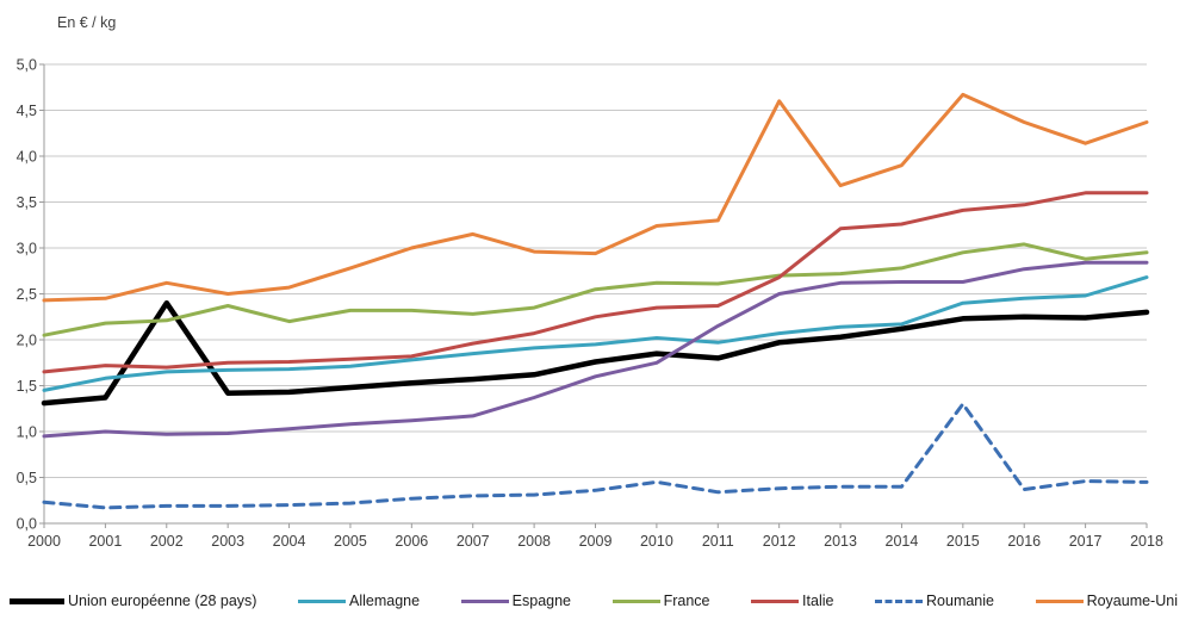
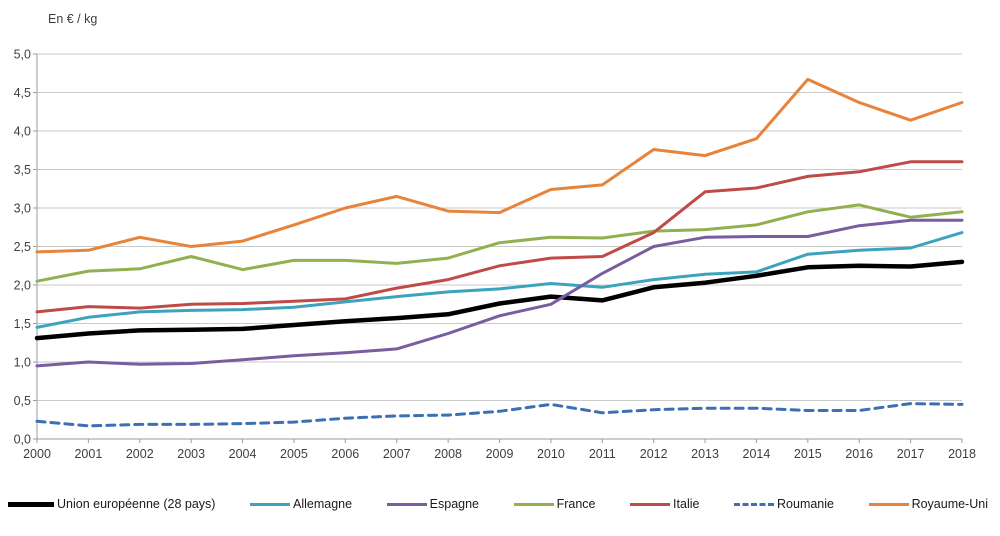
Union européenne (28 pays)/2002: 2,4 -> 1,4
Royaume-Uni/2012: 4,6 -> 3,8
Roumanie/2015: 1,3 -> 0,4
